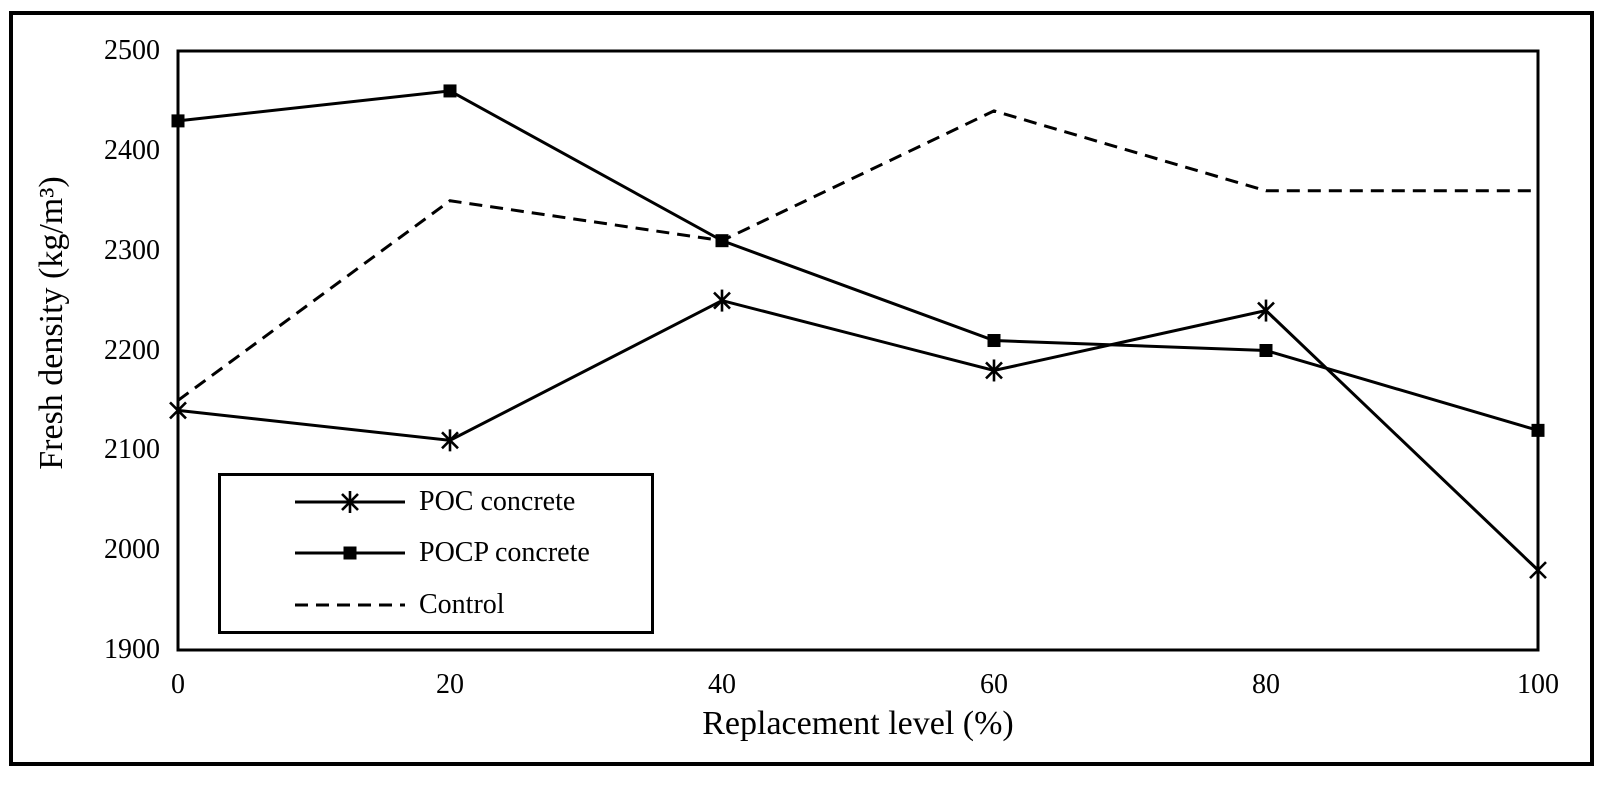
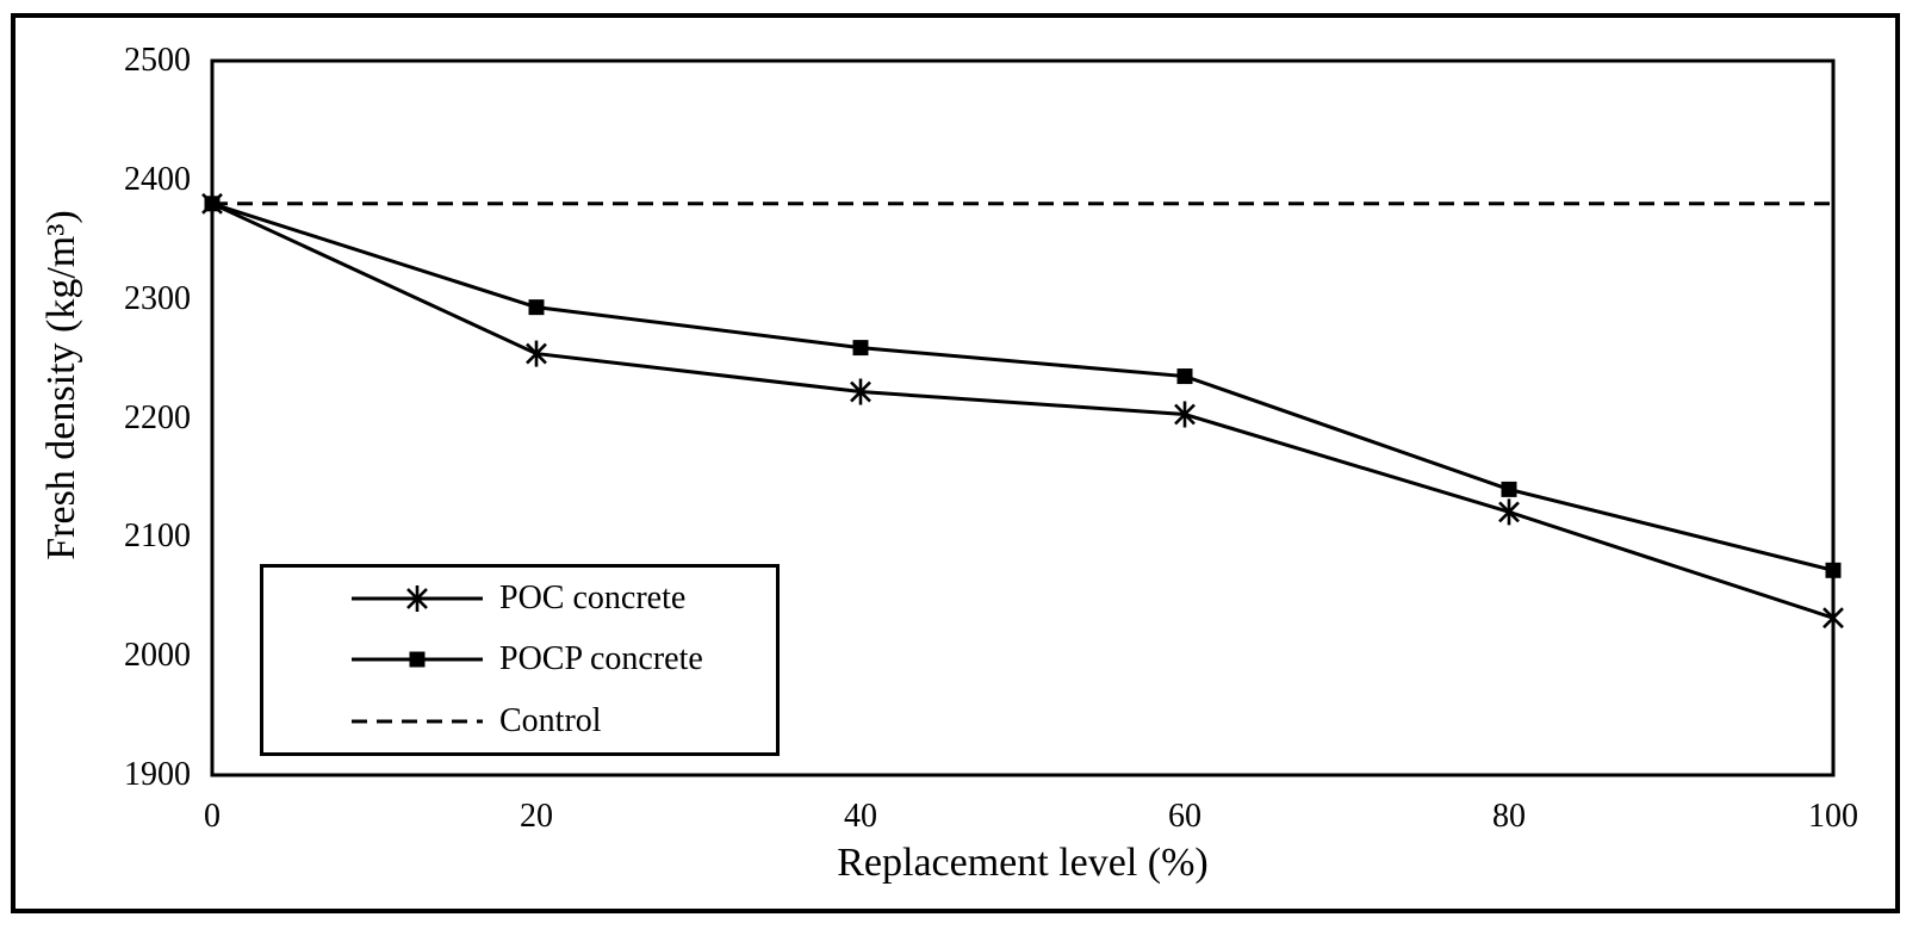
POC concrete/0: 2140 -> 2380
POCP concrete/0: 2430 -> 2380
Control/0: 2150 -> 2380
POC concrete/20: 2110 -> 2250
POCP concrete/20: 2460 -> 2290
Control/20: 2350 -> 2380
POC concrete/40: 2250 -> 2220
POCP concrete/40: 2310 -> 2260
Control/40: 2310 -> 2380
POC concrete/60: 2180 -> 2200
POCP concrete/60: 2210 -> 2240
Control/60: 2440 -> 2380
POC concrete/80: 2240 -> 2120
POCP concrete/80: 2200 -> 2140
Control/80: 2360 -> 2380
POC concrete/100: 1980 -> 2030
POCP concrete/100: 2120 -> 2070
Control/100: 2360 -> 2380
